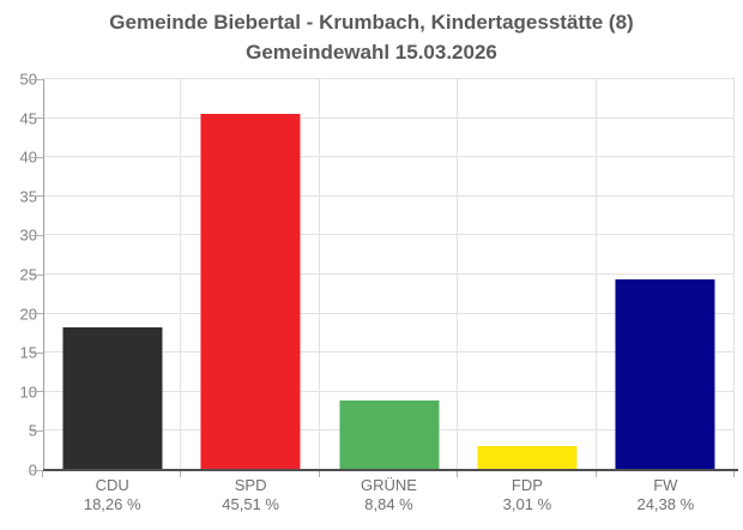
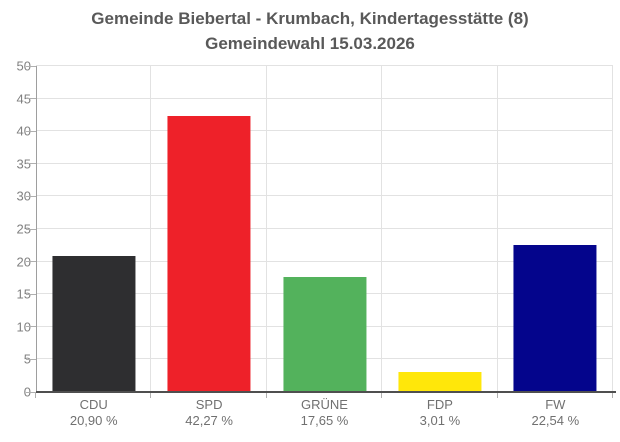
CDU: 18,26 -> 20,90
SPD: 45,51 -> 42,27
GRÜNE: 8,84 -> 17,65
FW: 24,38 -> 22,54
